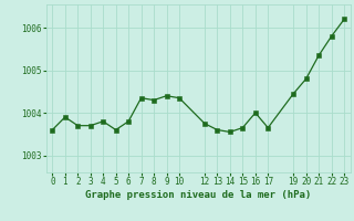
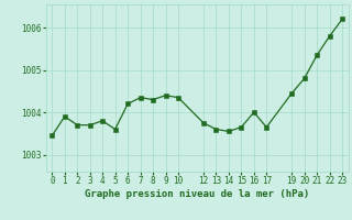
0: 1003.60 -> 1003.45
6: 1003.80 -> 1004.20
